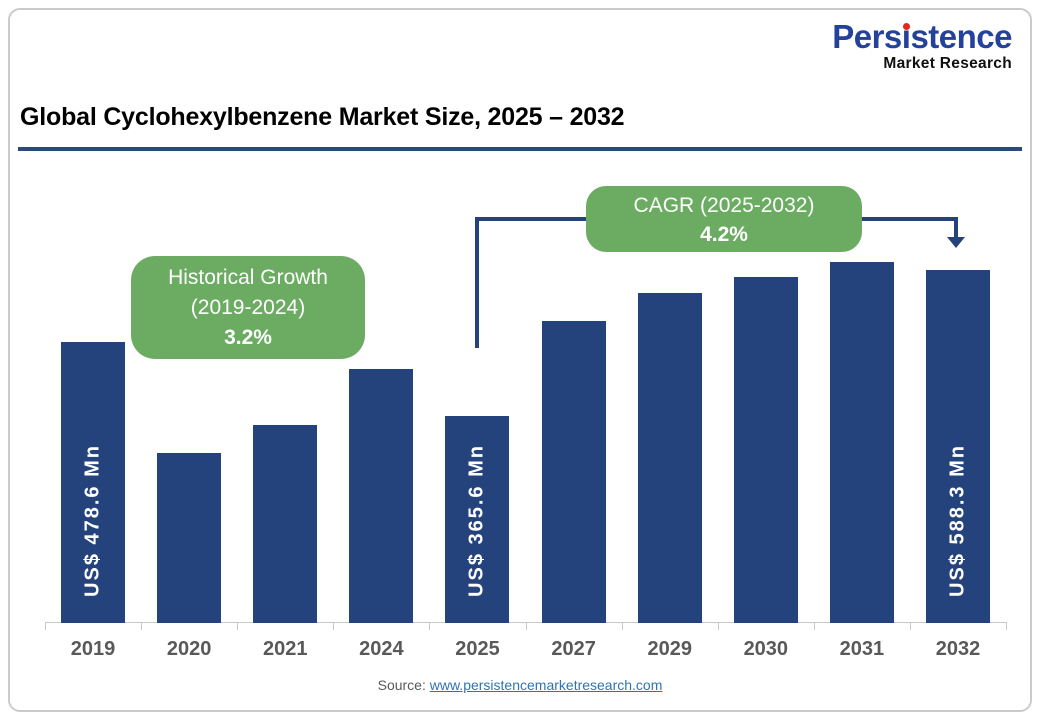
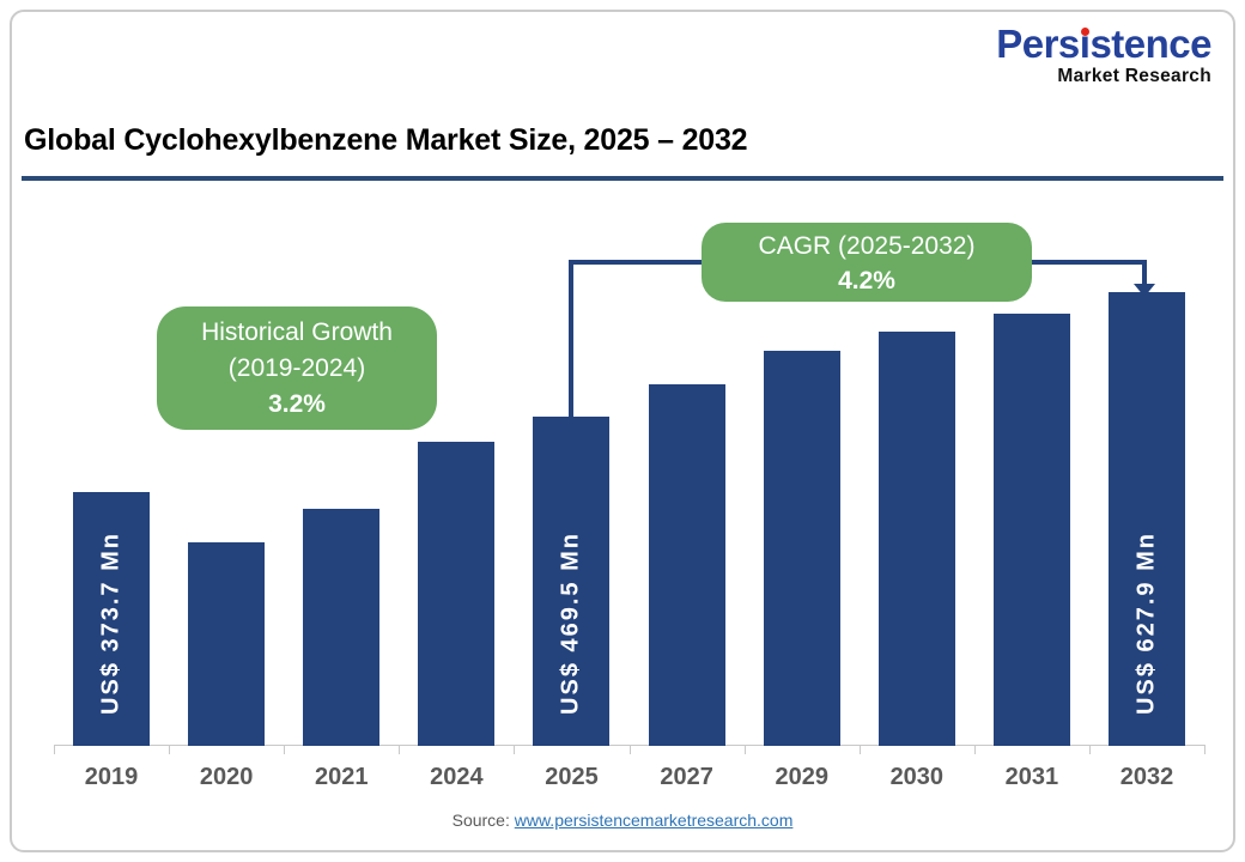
2019: 478.6 -> 373.7
2025: 365.6 -> 469.5
2032: 588.3 -> 627.9
